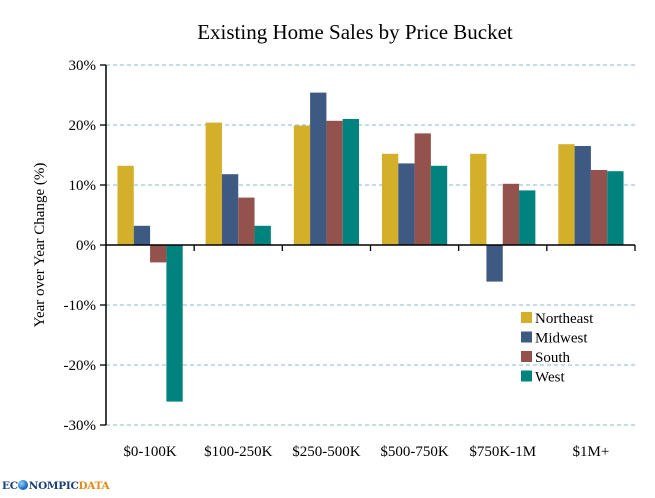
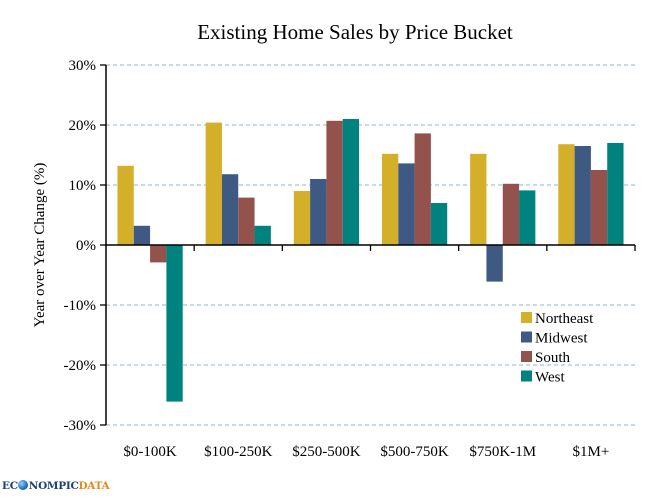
Northeast/$250-500K: 20% -> 9%
Midwest/$250-500K: 25% -> 11%
West/$500-750K: 13% -> 7%
West/$1M+: 12% -> 17%
